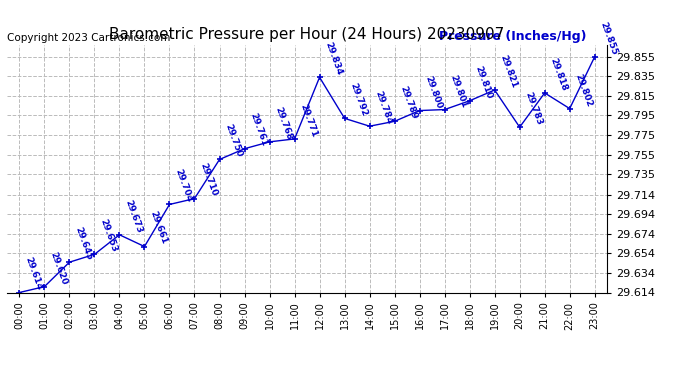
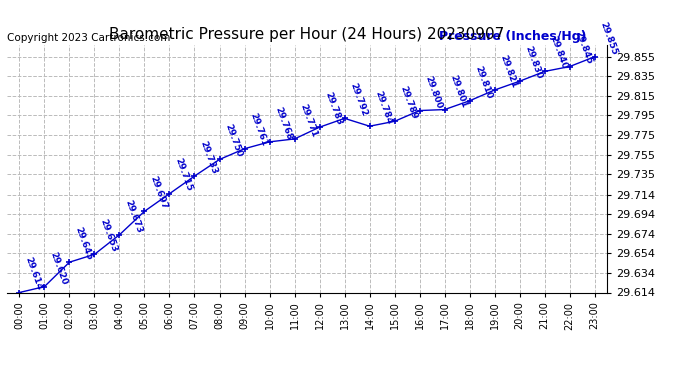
05:00: 29.661 -> 29.697
06:00: 29.704 -> 29.715
07:00: 29.710 -> 29.733
12:00: 29.834 -> 29.783
20:00: 29.783 -> 29.830
21:00: 29.818 -> 29.840
22:00: 29.802 -> 29.845
